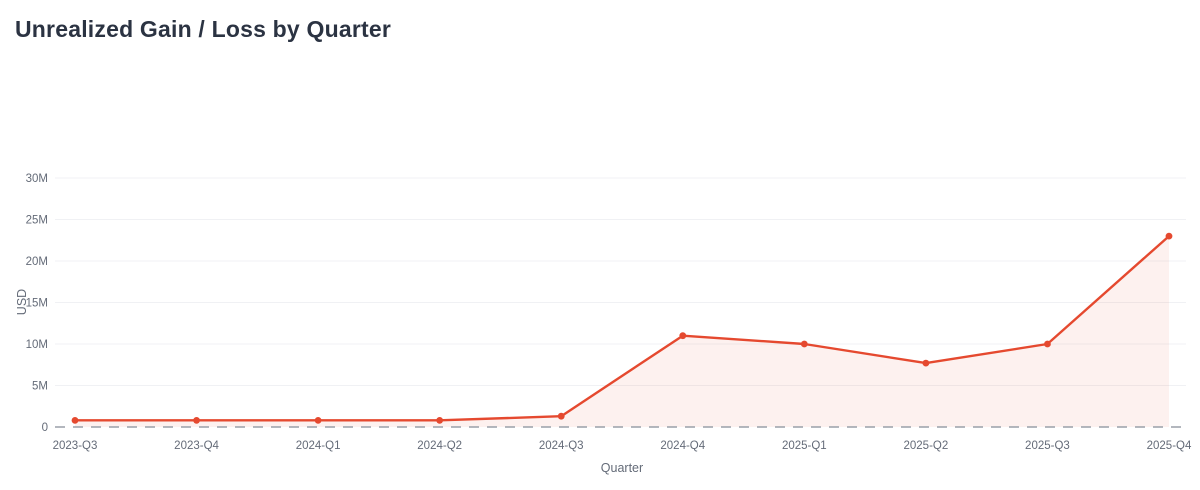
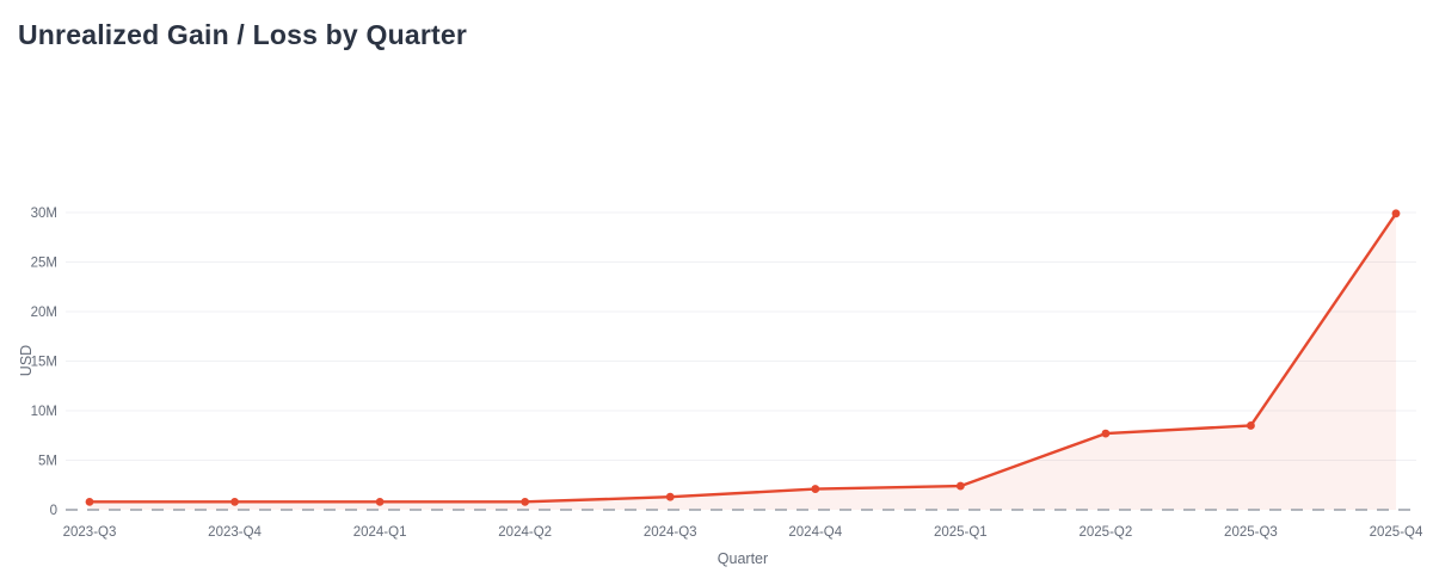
2024-Q4: 11M -> 2M
2025-Q1: 10M -> 2M
2025-Q3: 10M -> 8M
2025-Q4: 23M -> 30M
